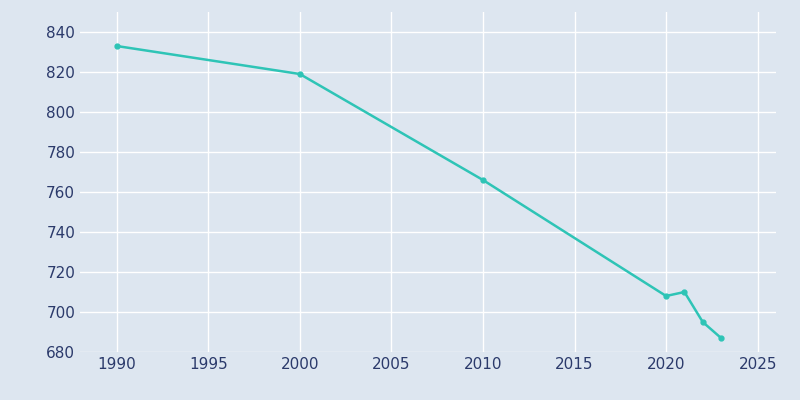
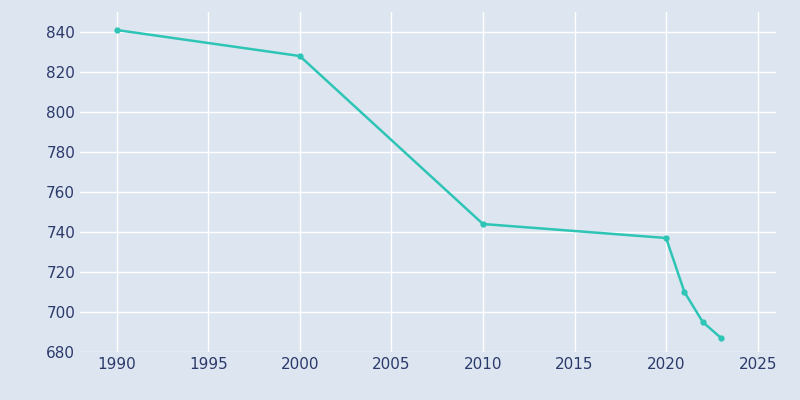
1990: 833 -> 841
2000: 819 -> 828
2010: 766 -> 744
2020: 708 -> 737
